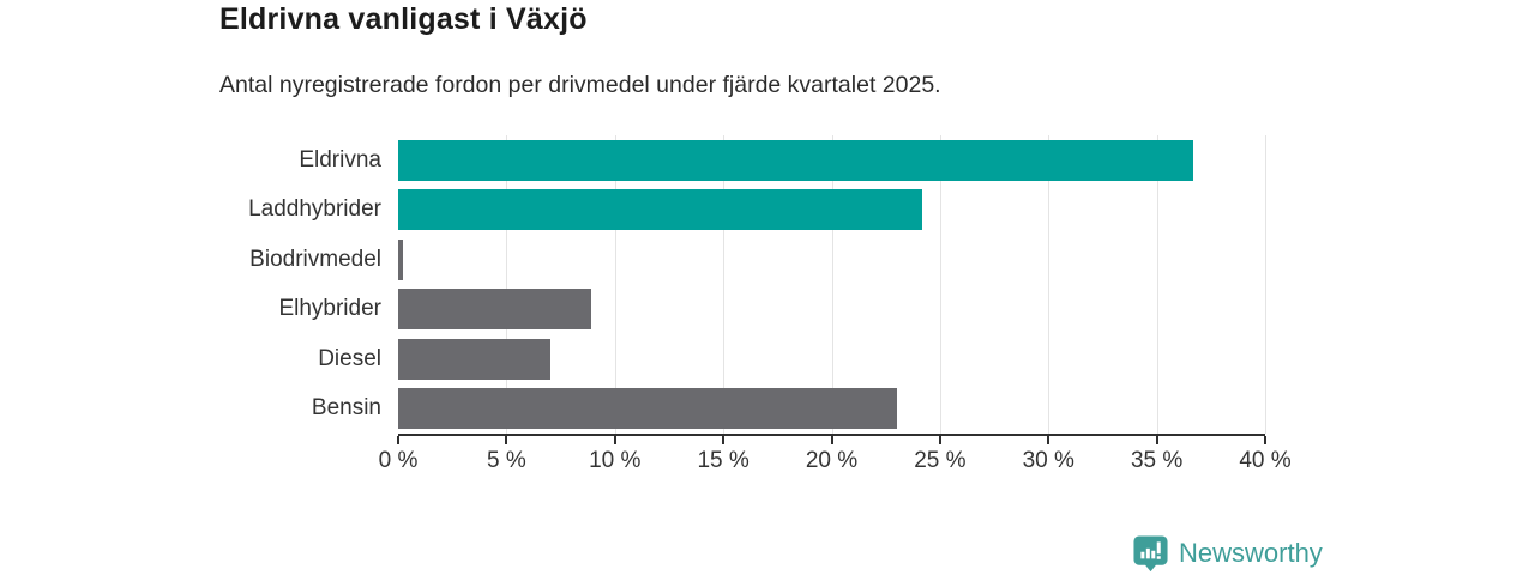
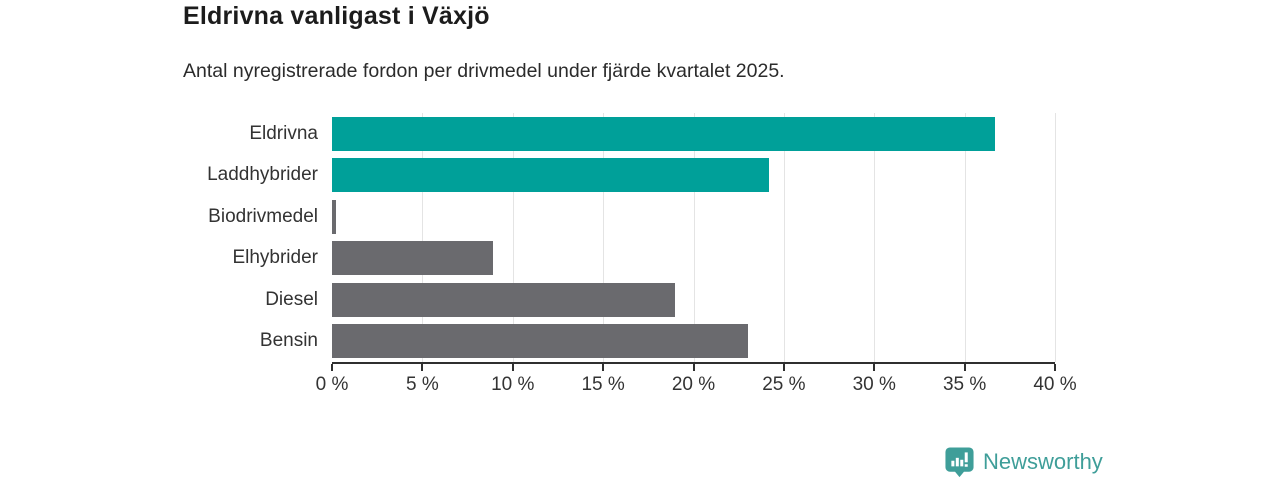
Diesel: 7.0% -> 19.0%
